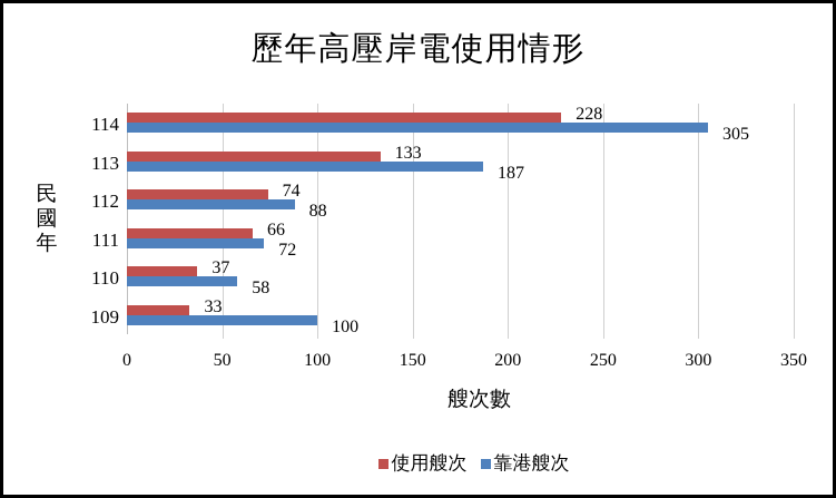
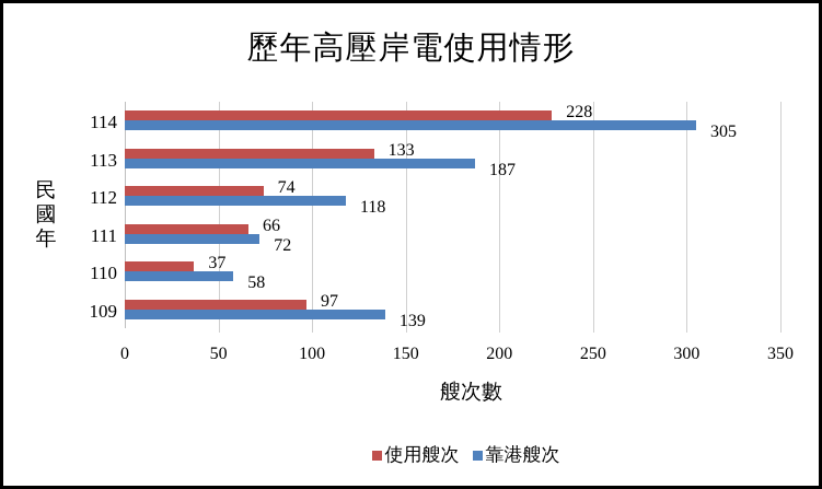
靠港艘次/112: 88 -> 118
使用艘次/109: 33 -> 97
靠港艘次/109: 100 -> 139
